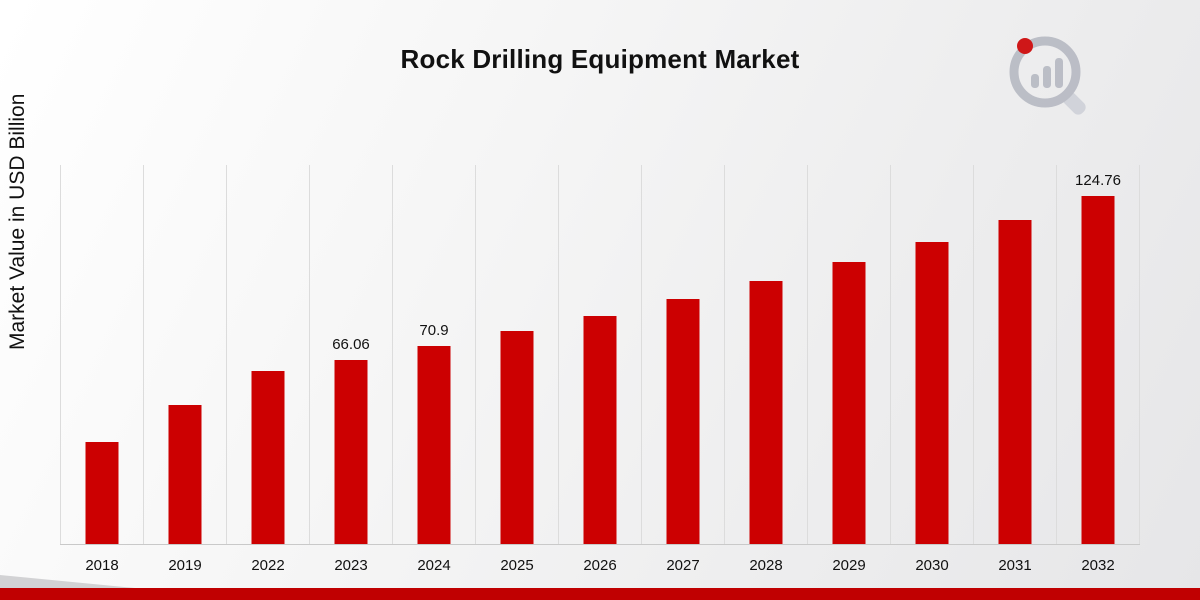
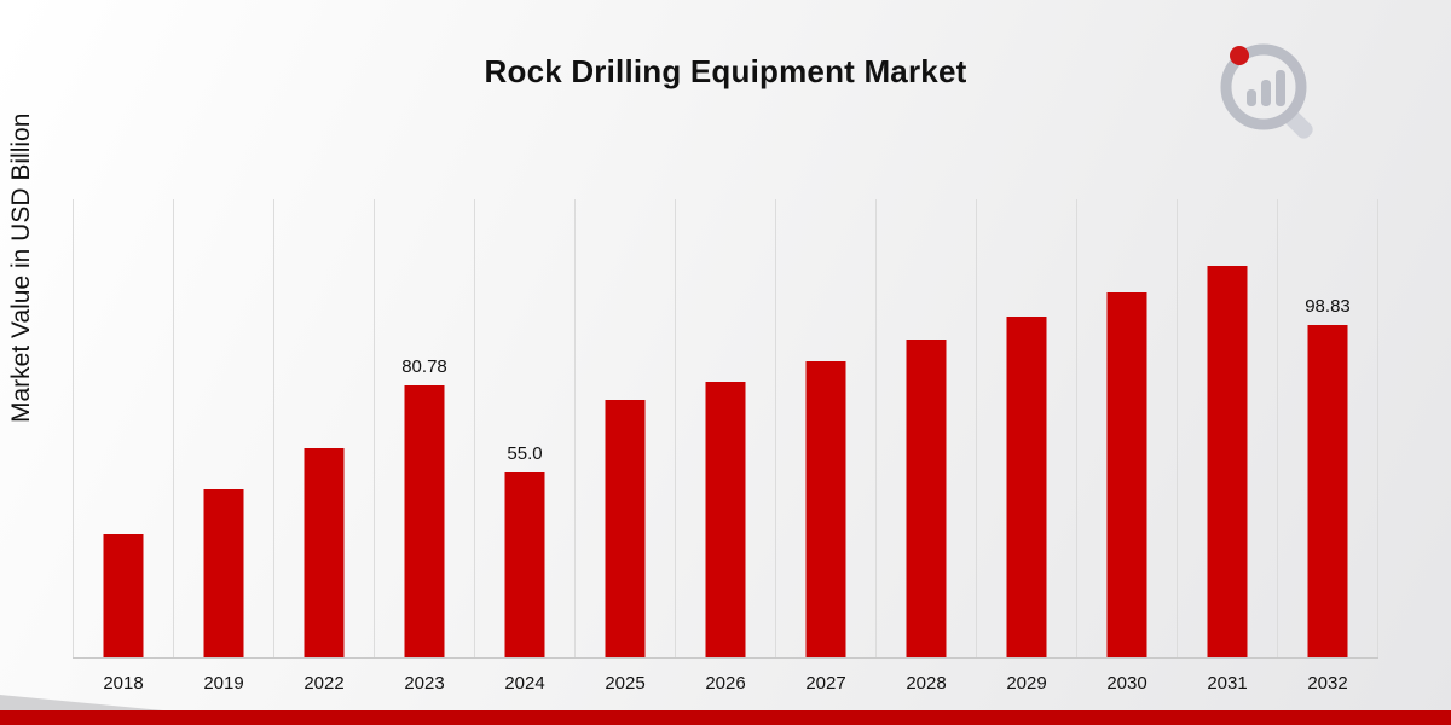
2023: 66.06 -> 80.78
2024: 70.9 -> 55.0
2032: 124.76 -> 98.83
